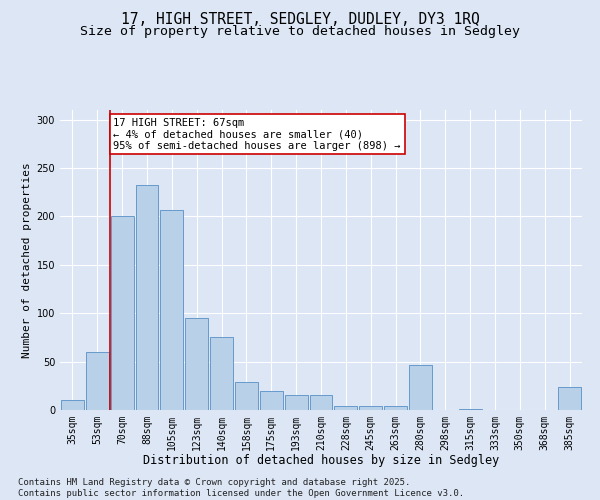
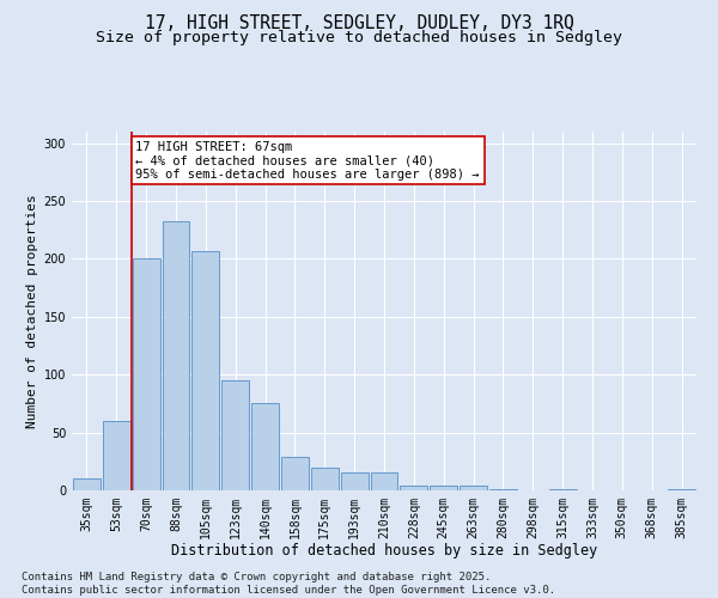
280sqm: 46 -> 1
385sqm: 24 -> 1
